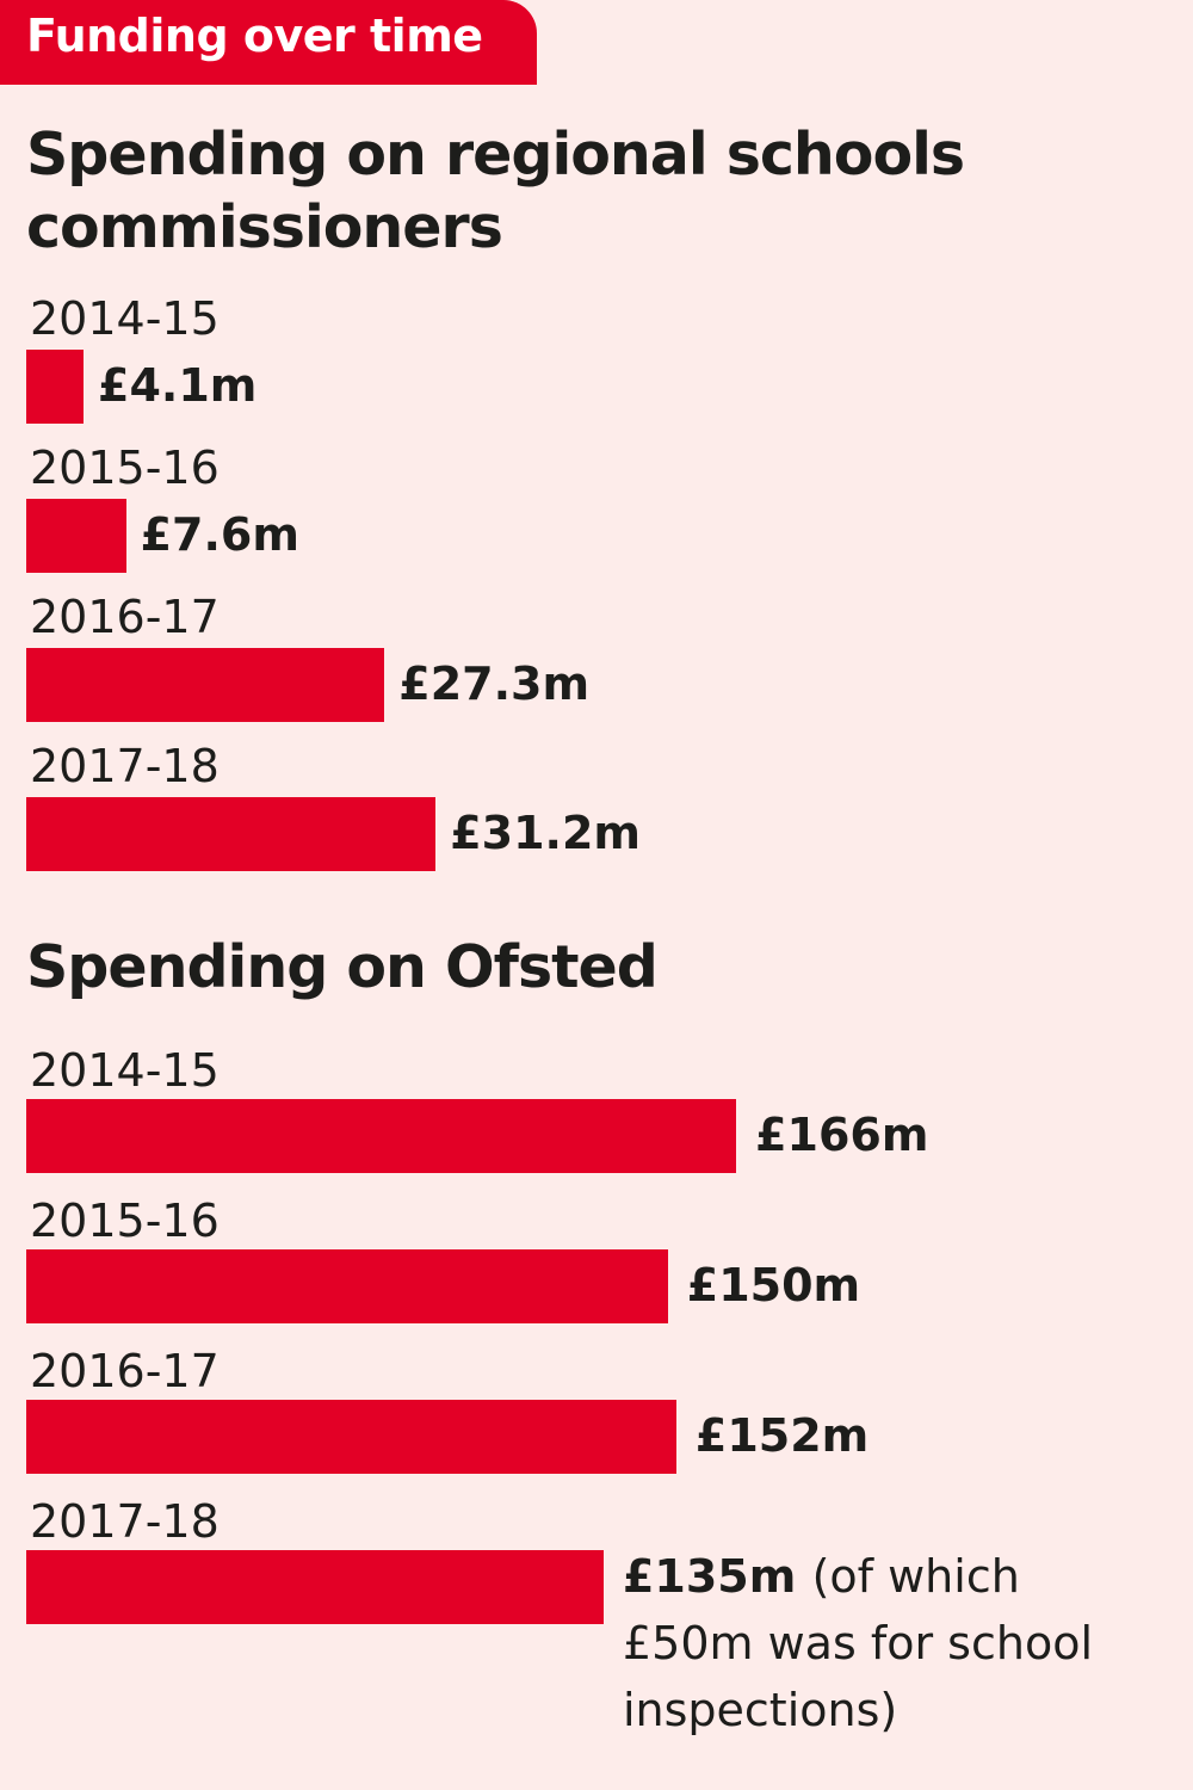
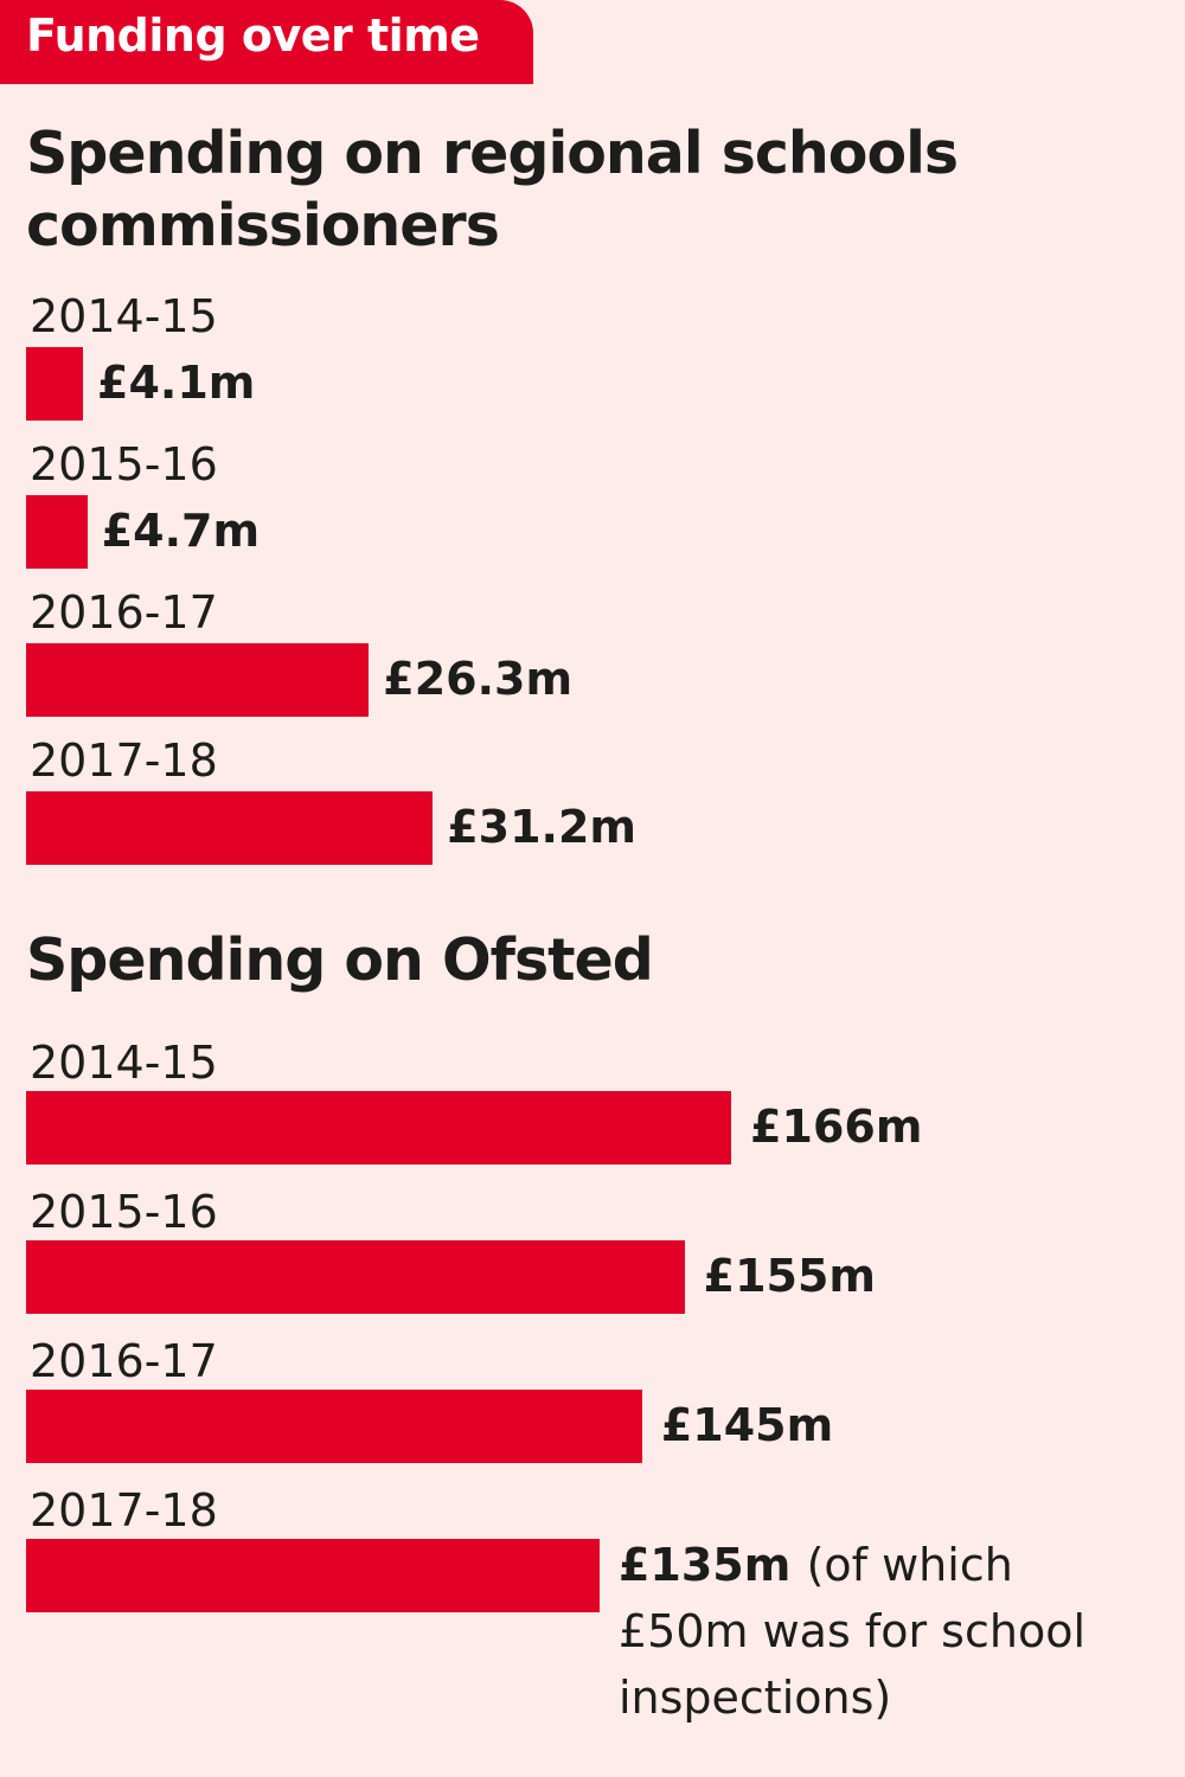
Spending on regional schools commissioners/2015-16: £7.6m -> £4.7m
Spending on regional schools commissioners/2016-17: £27.3m -> £26.3m
Spending on Ofsted/2015-16: £150m -> £155m
Spending on Ofsted/2016-17: £152m -> £145m
